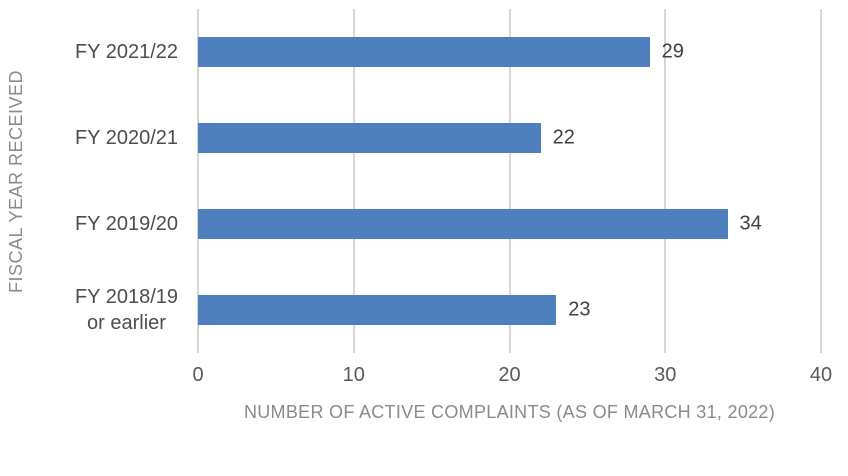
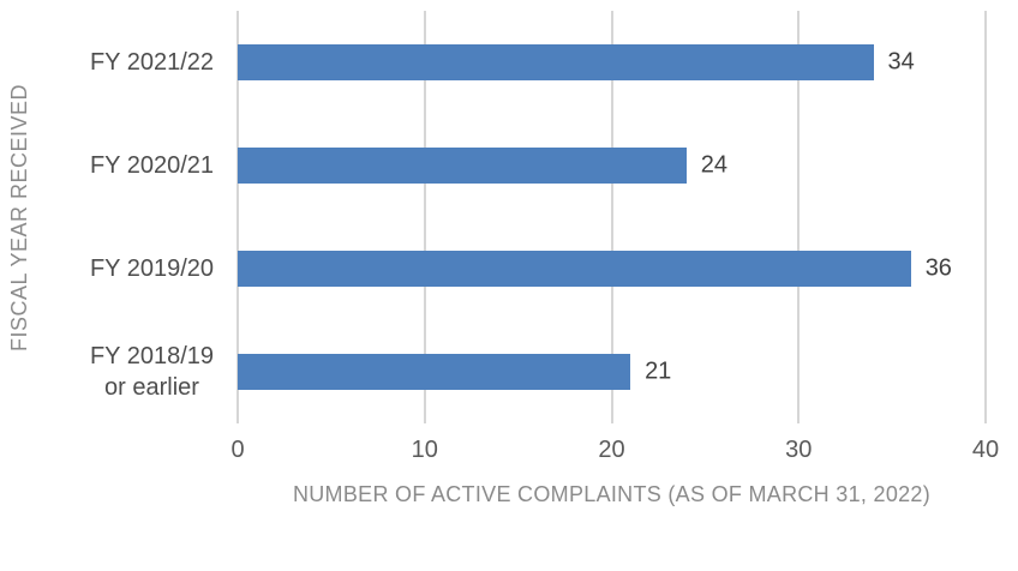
FY 2021/22: 29 -> 34
FY 2020/21: 22 -> 24
FY 2019/20: 34 -> 36
FY 2018/19 or earlier: 23 -> 21
